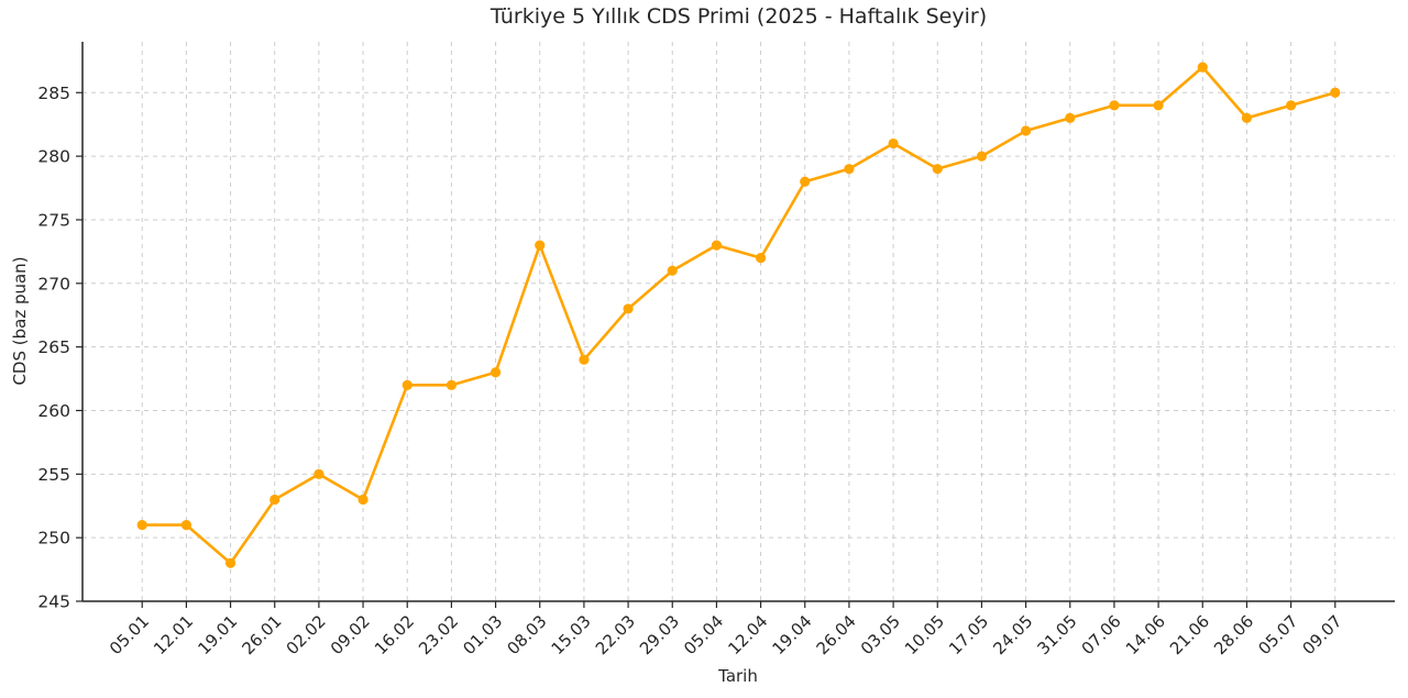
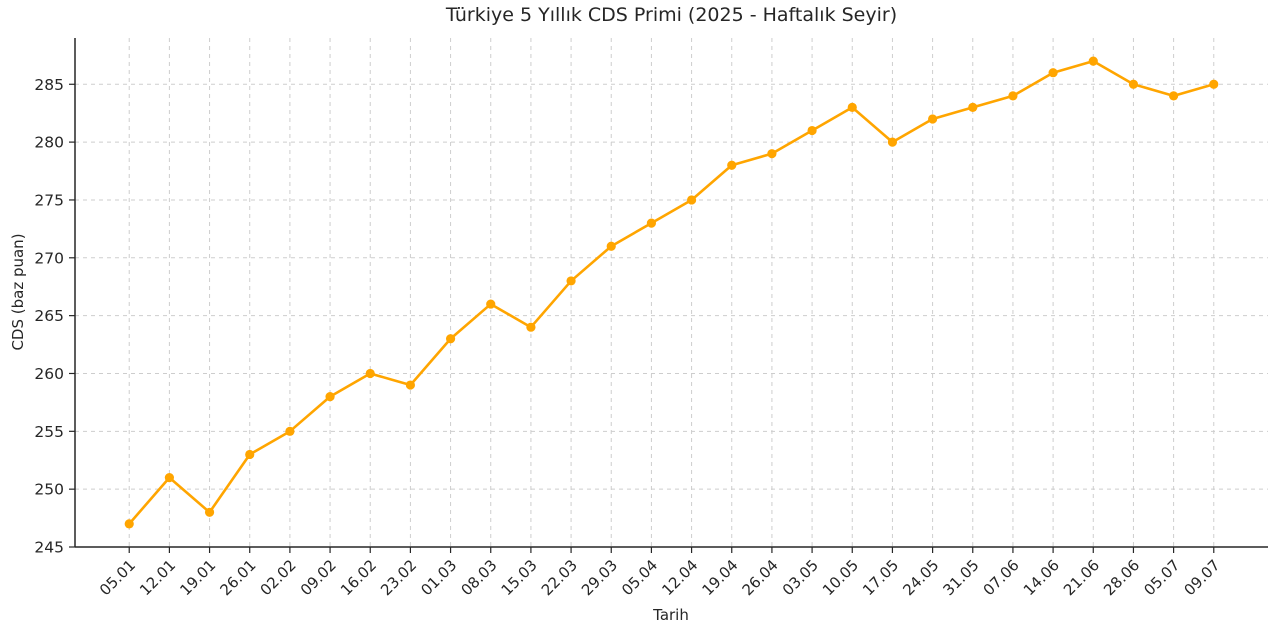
05.01: 251 -> 247
09.02: 253 -> 258
16.02: 262 -> 260
23.02: 262 -> 259
08.03: 273 -> 266
12.04: 272 -> 275
10.05: 279 -> 283
14.06: 284 -> 286
28.06: 283 -> 285
